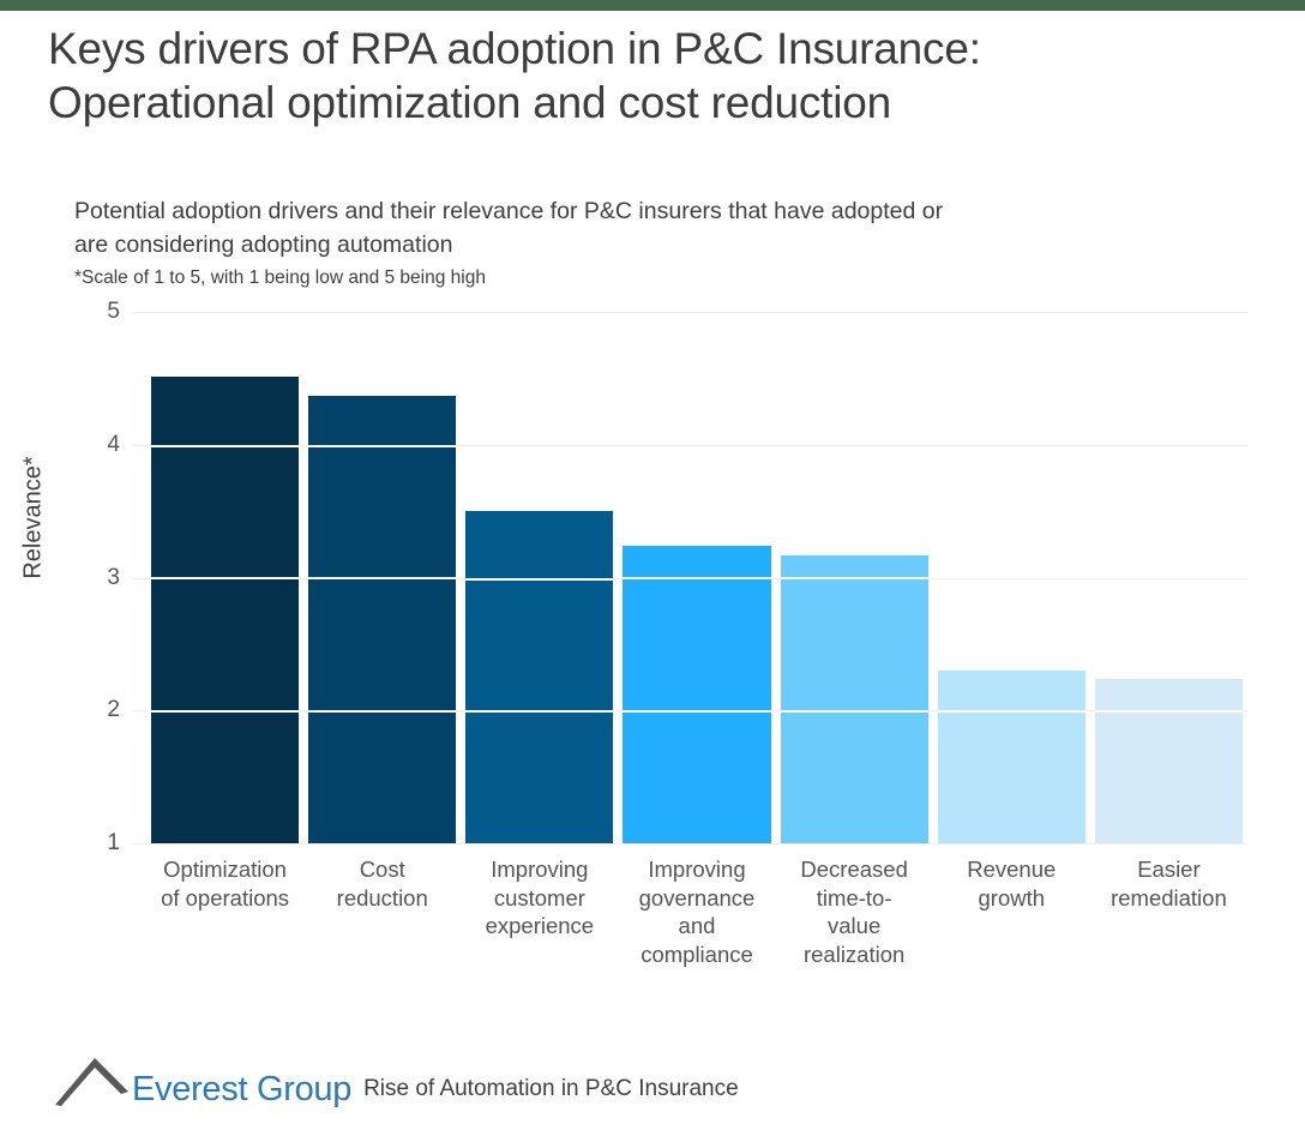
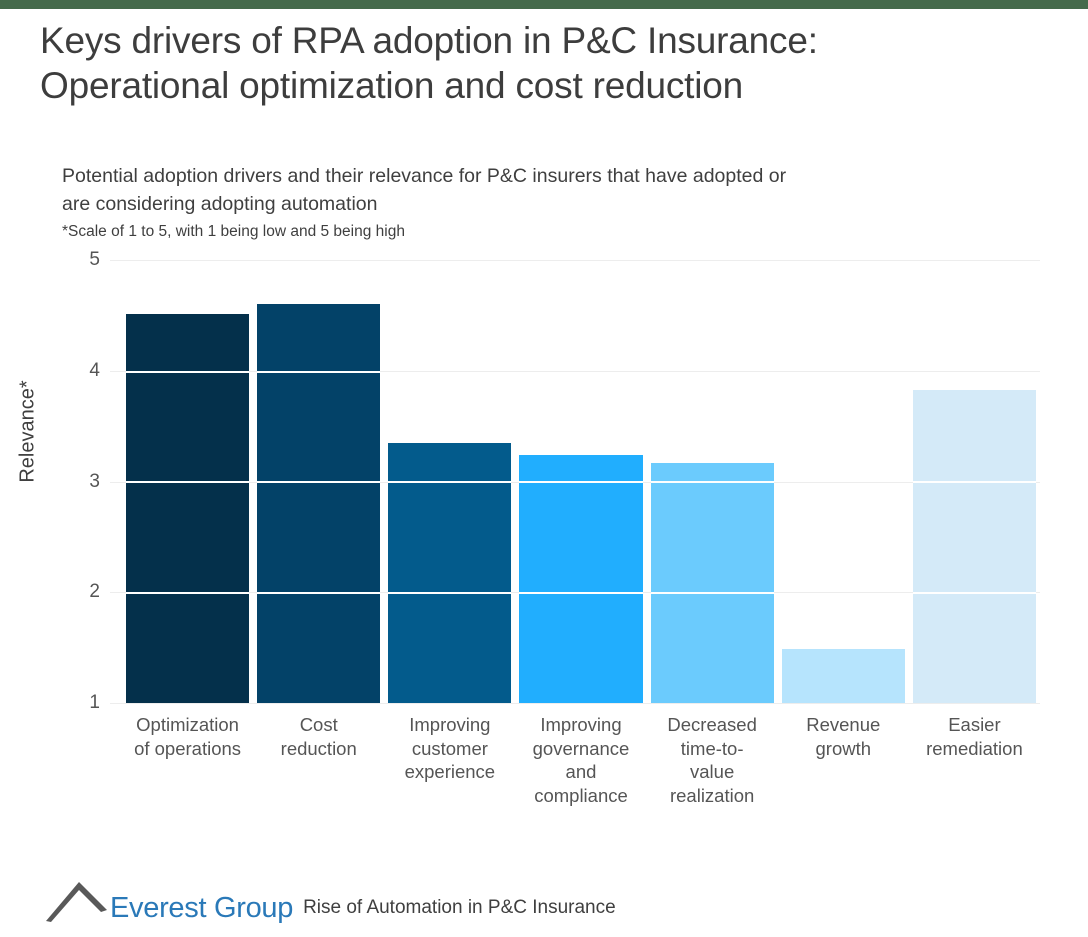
Cost reduction: 4.37 -> 4.60
Improving customer experience: 3.50 -> 3.35
Revenue growth: 2.30 -> 1.49
Easier remediation: 2.24 -> 3.83
